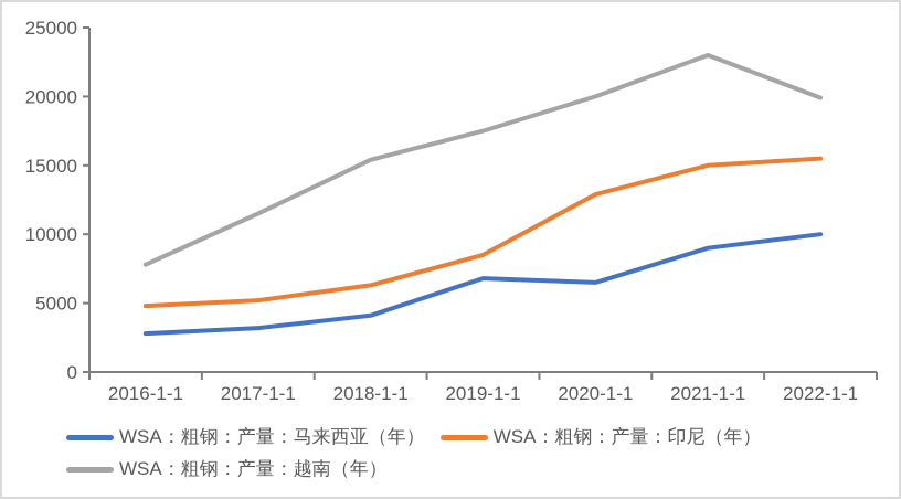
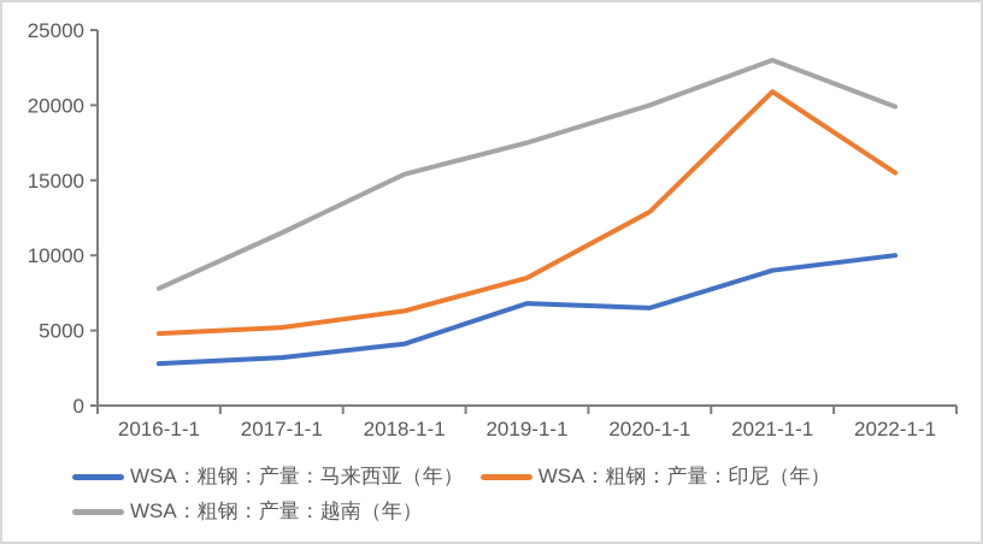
WSA：粗钢：产量：印尼（年）/2021-1-1: 15000 -> 20900
